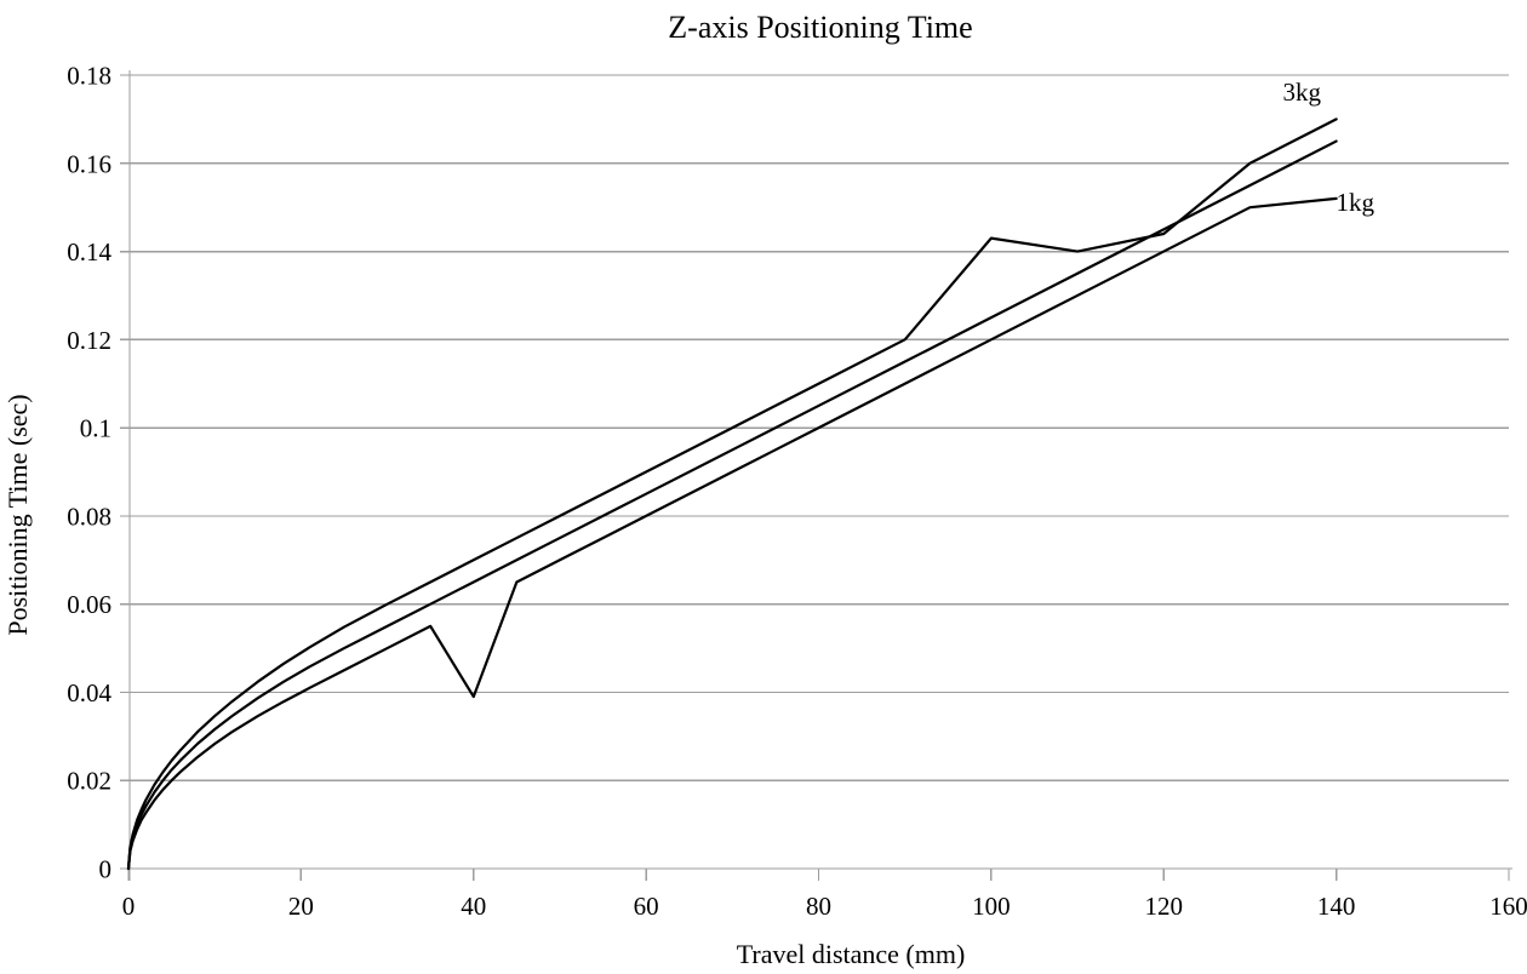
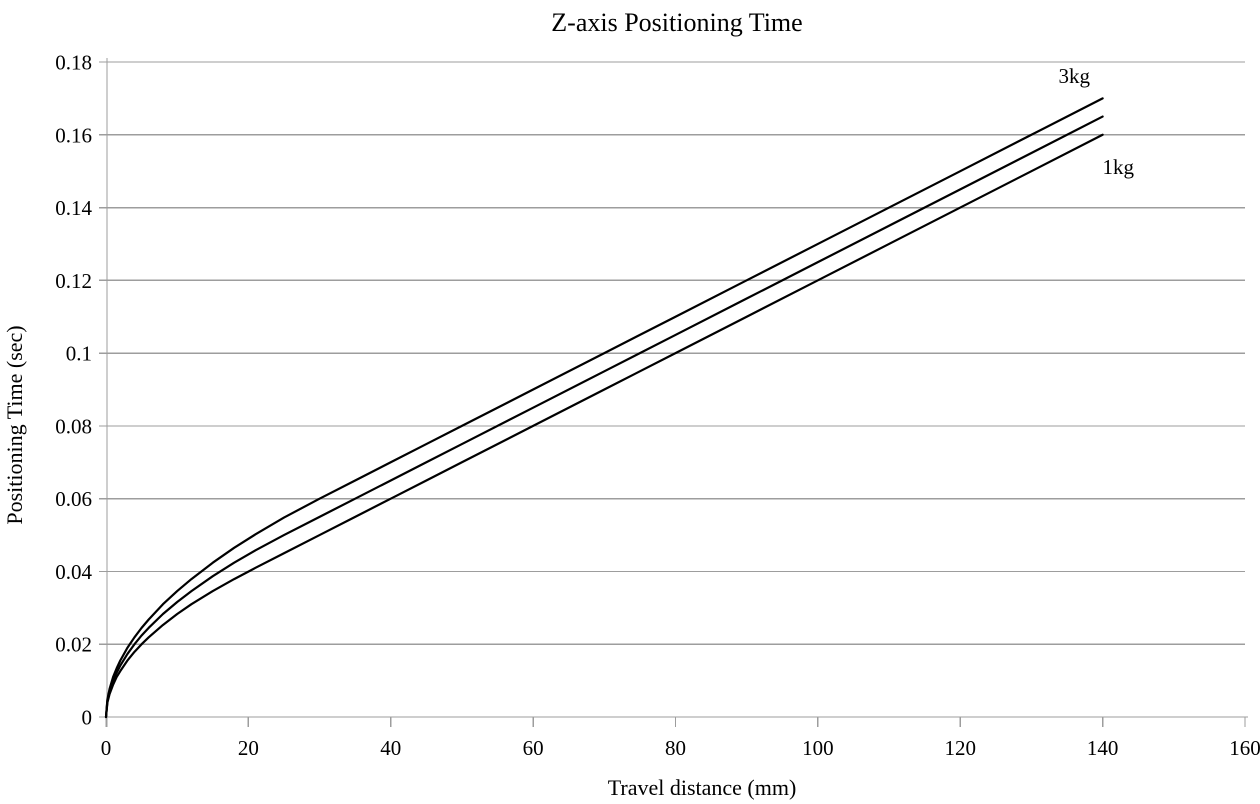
1kg/40: 0.039 -> 0.060
3kg/100: 0.143 -> 0.130
3kg/120: 0.144 -> 0.150
1kg/140: 0.152 -> 0.160
